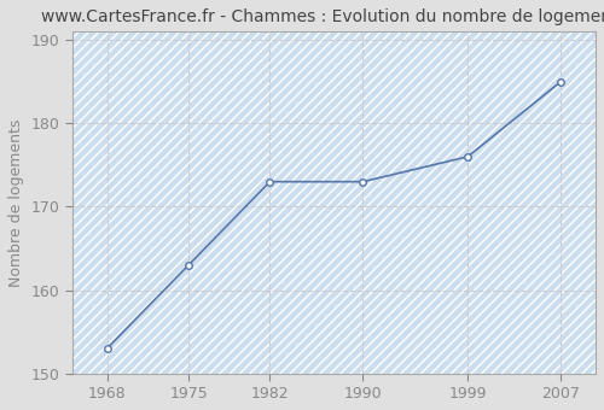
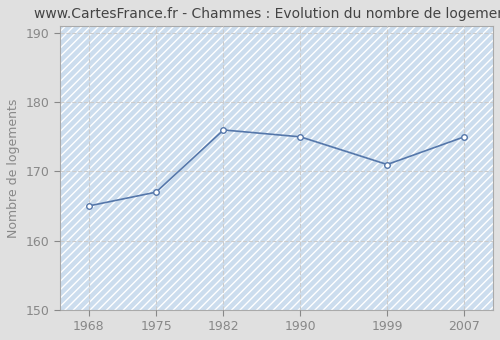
1968: 153 -> 165
1975: 163 -> 167
1982: 173 -> 176
1990: 173 -> 175
1999: 176 -> 171
2007: 185 -> 175
